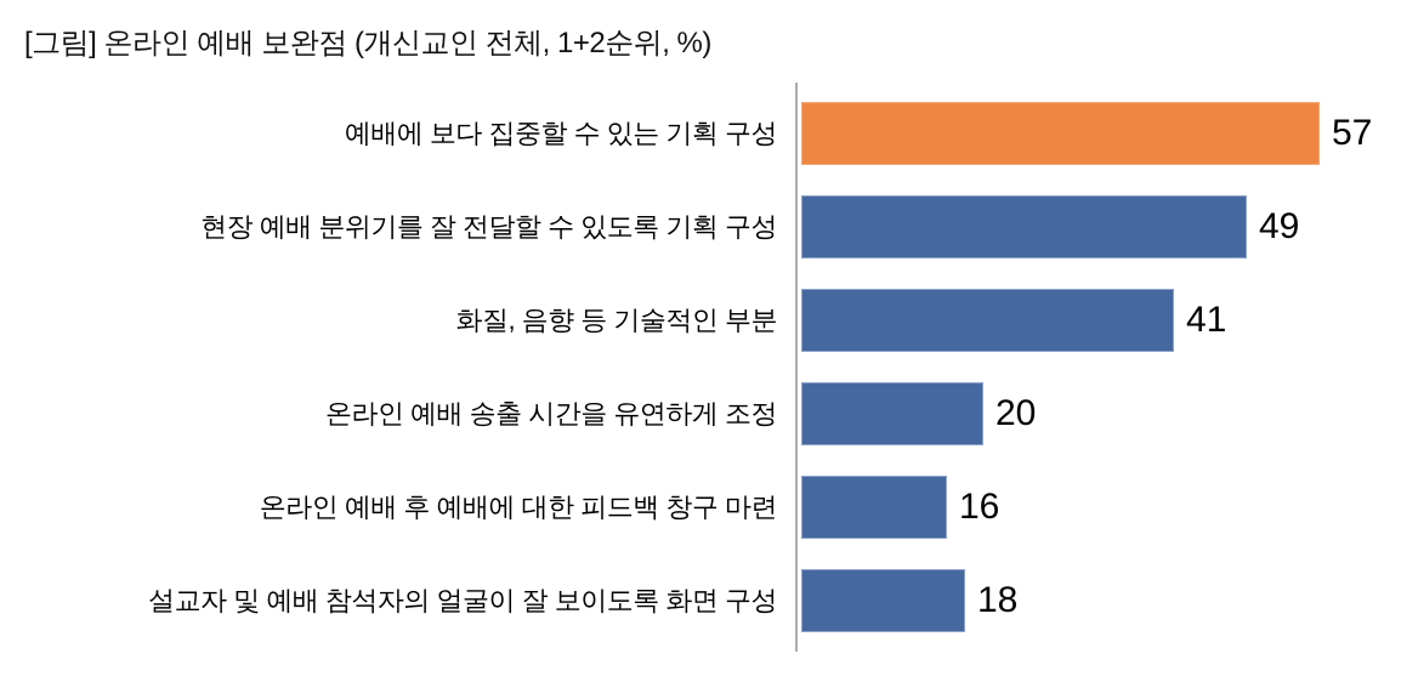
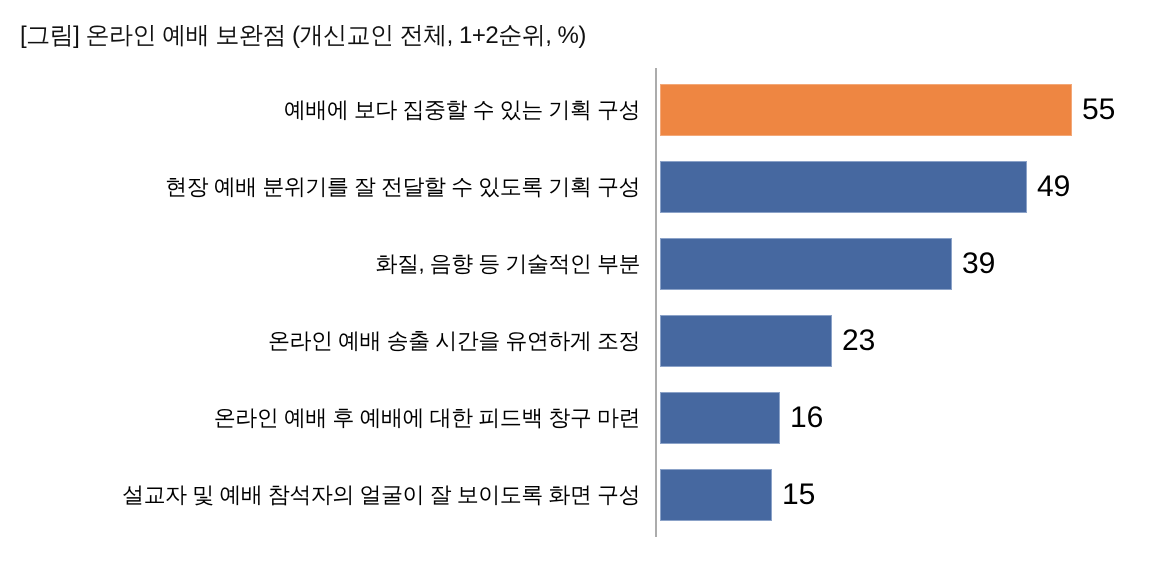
예배에 보다 집중할 수 있는 기획 구성: 57 -> 55
화질, 음향 등 기술적인 부분: 41 -> 39
온라인 예배 송출 시간을 유연하게 조정: 20 -> 23
설교자 및 예배 참석자의 얼굴이 잘 보이도록 화면 구성: 18 -> 15
